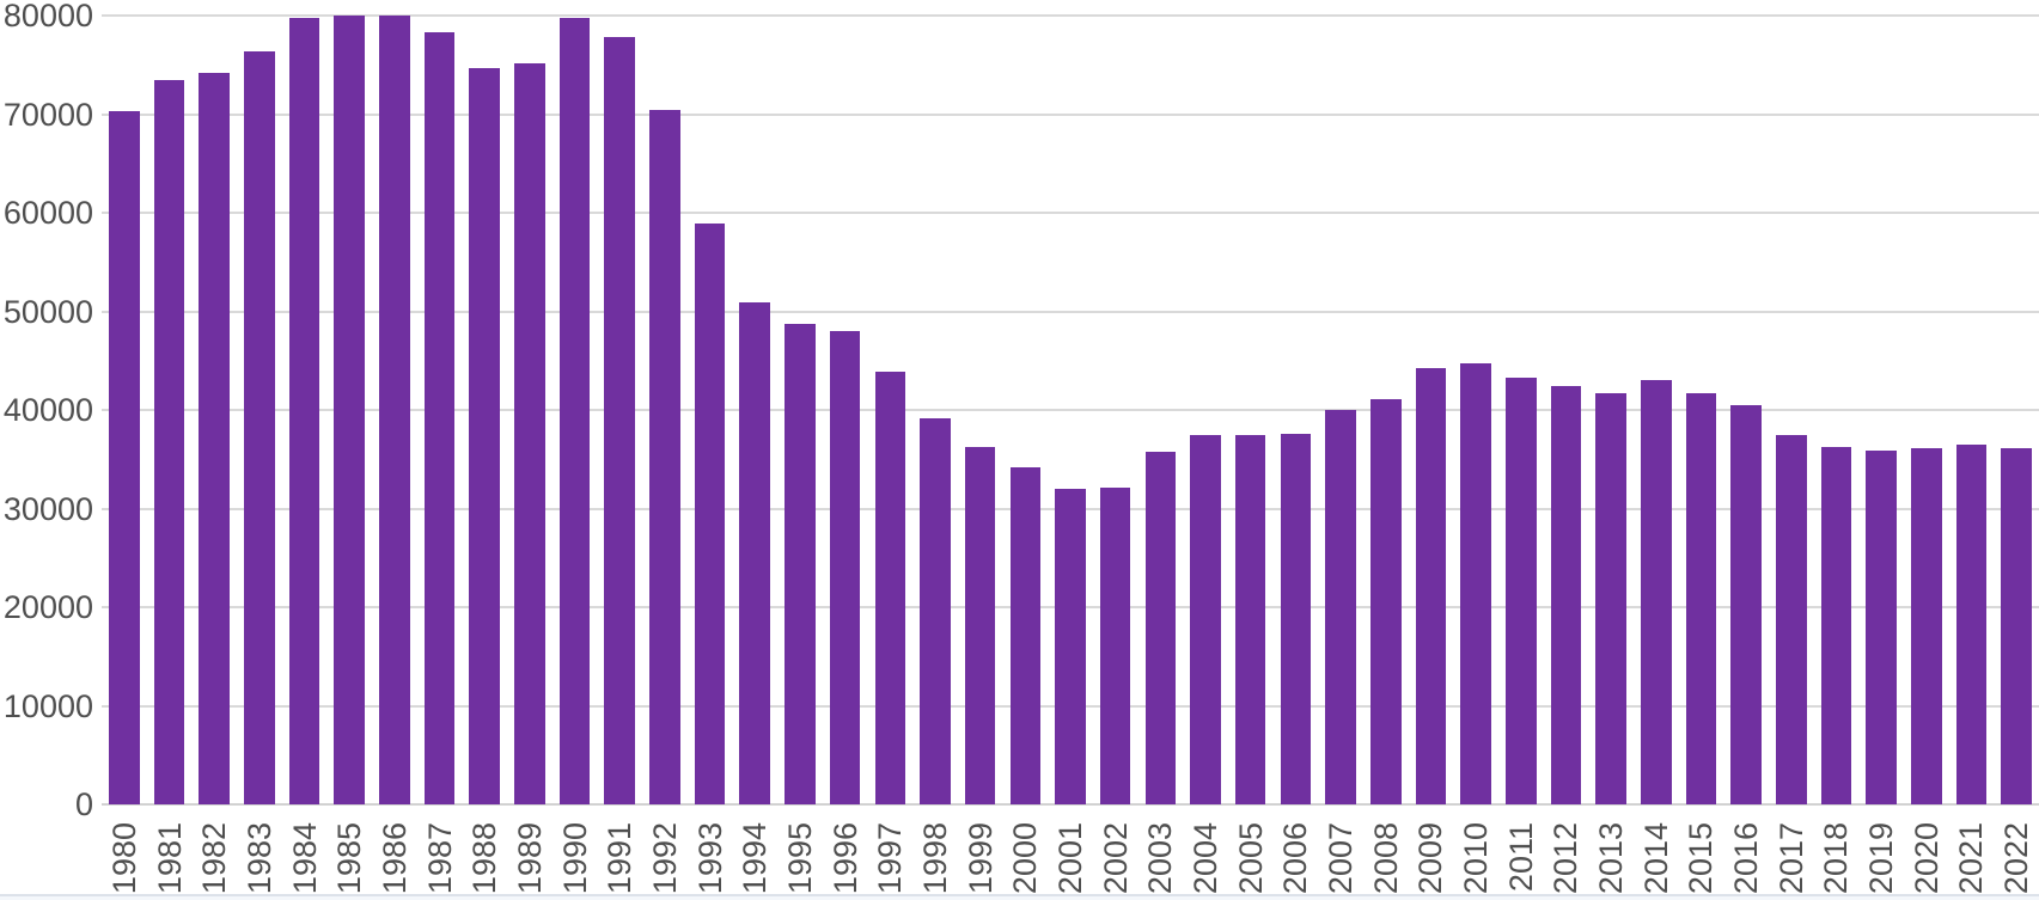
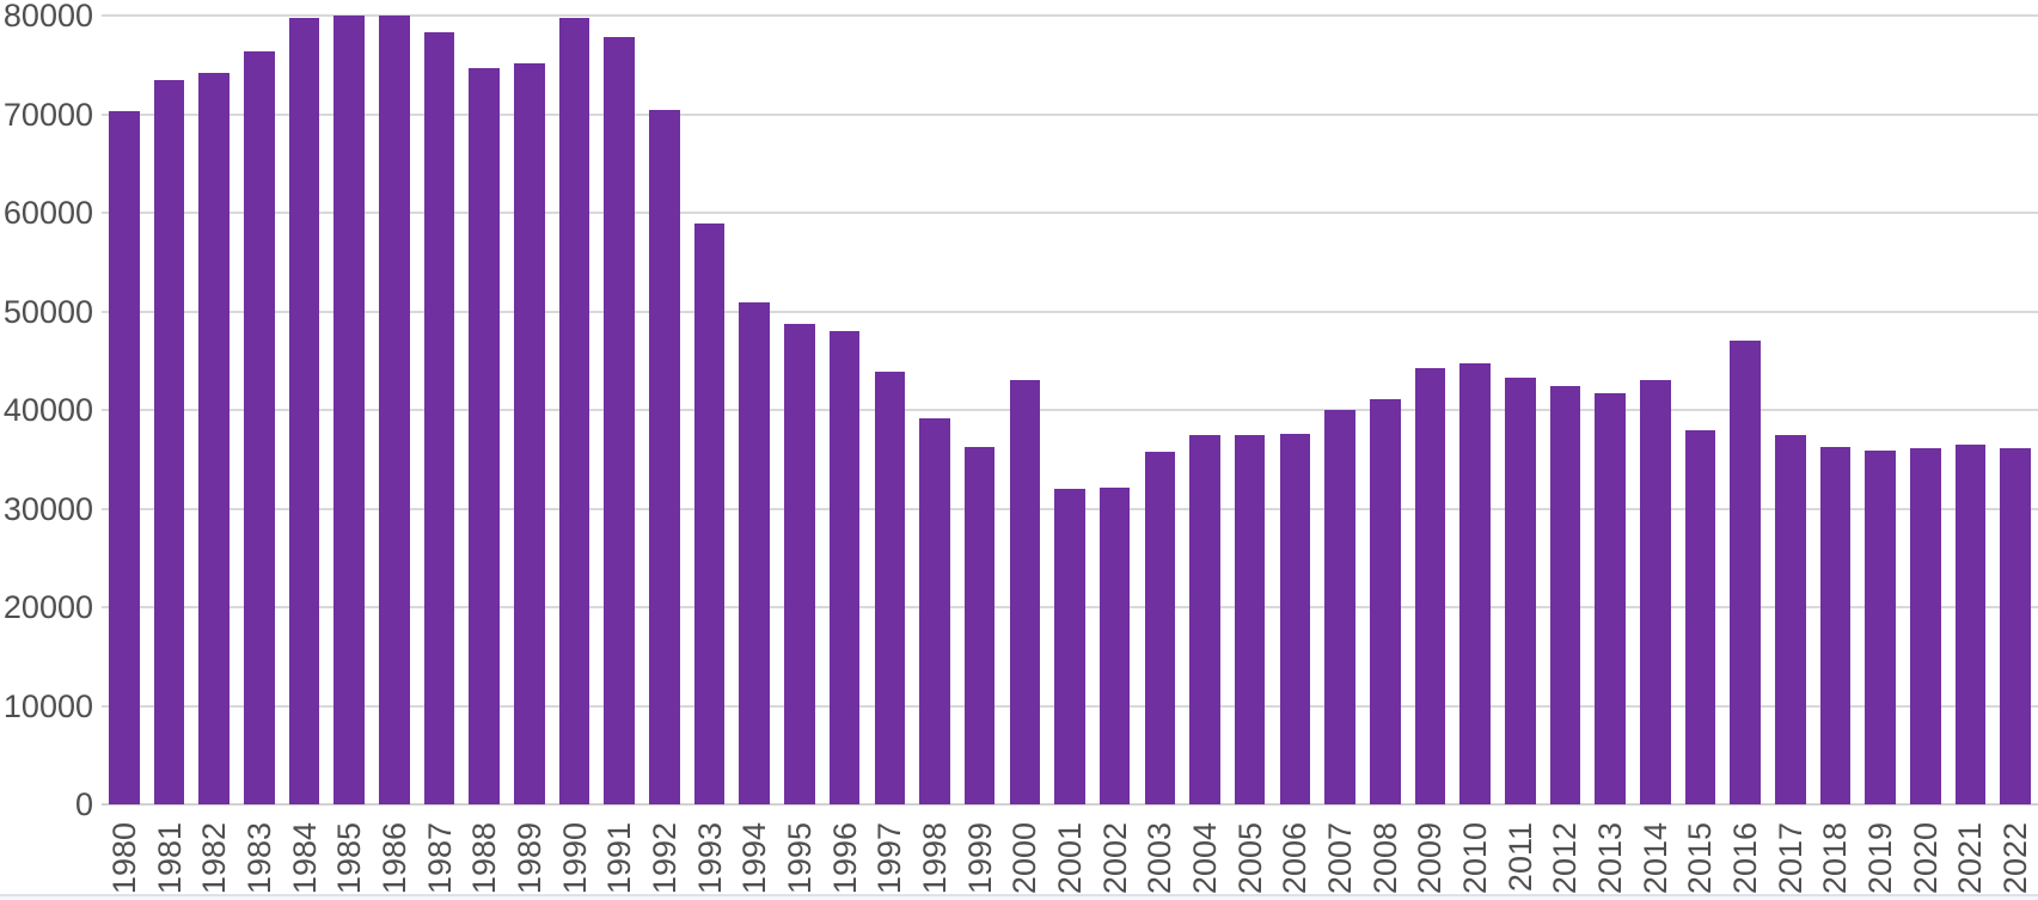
2000: 34000 -> 43000
2015: 42000 -> 38000
2016: 40000 -> 47000
